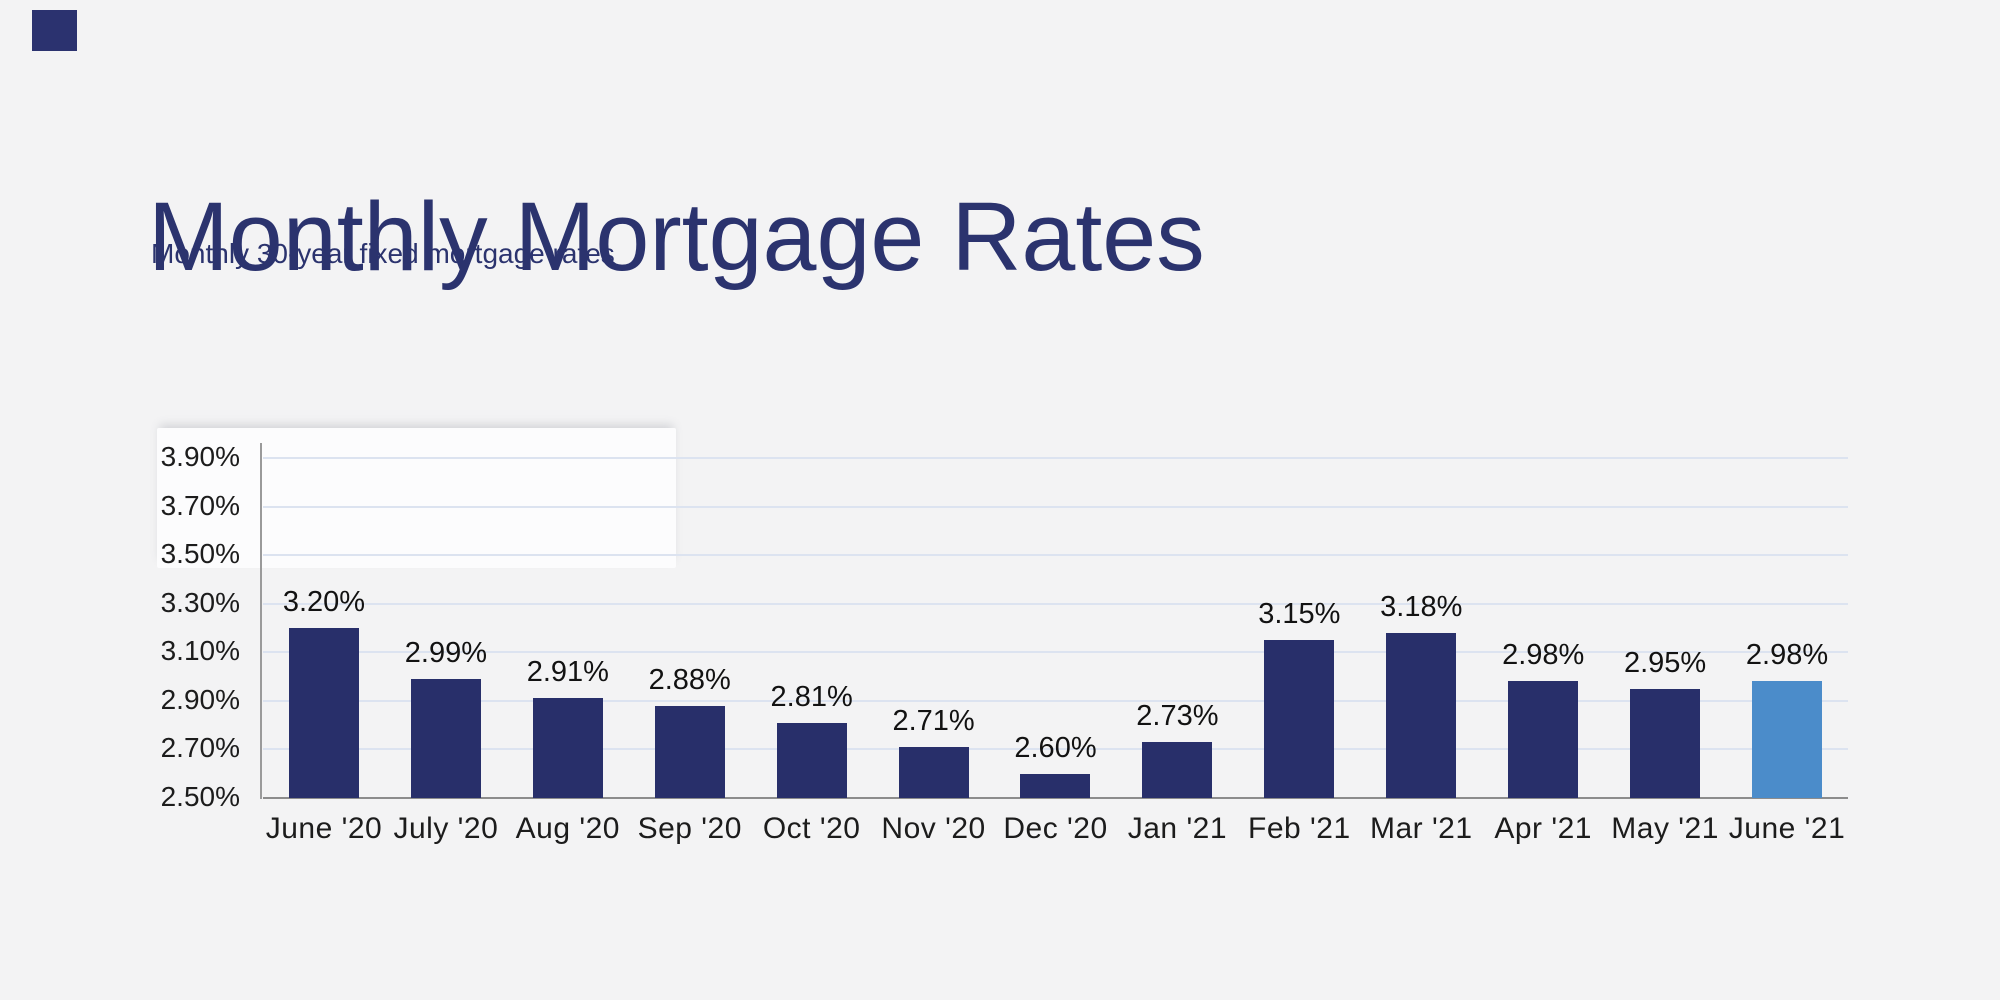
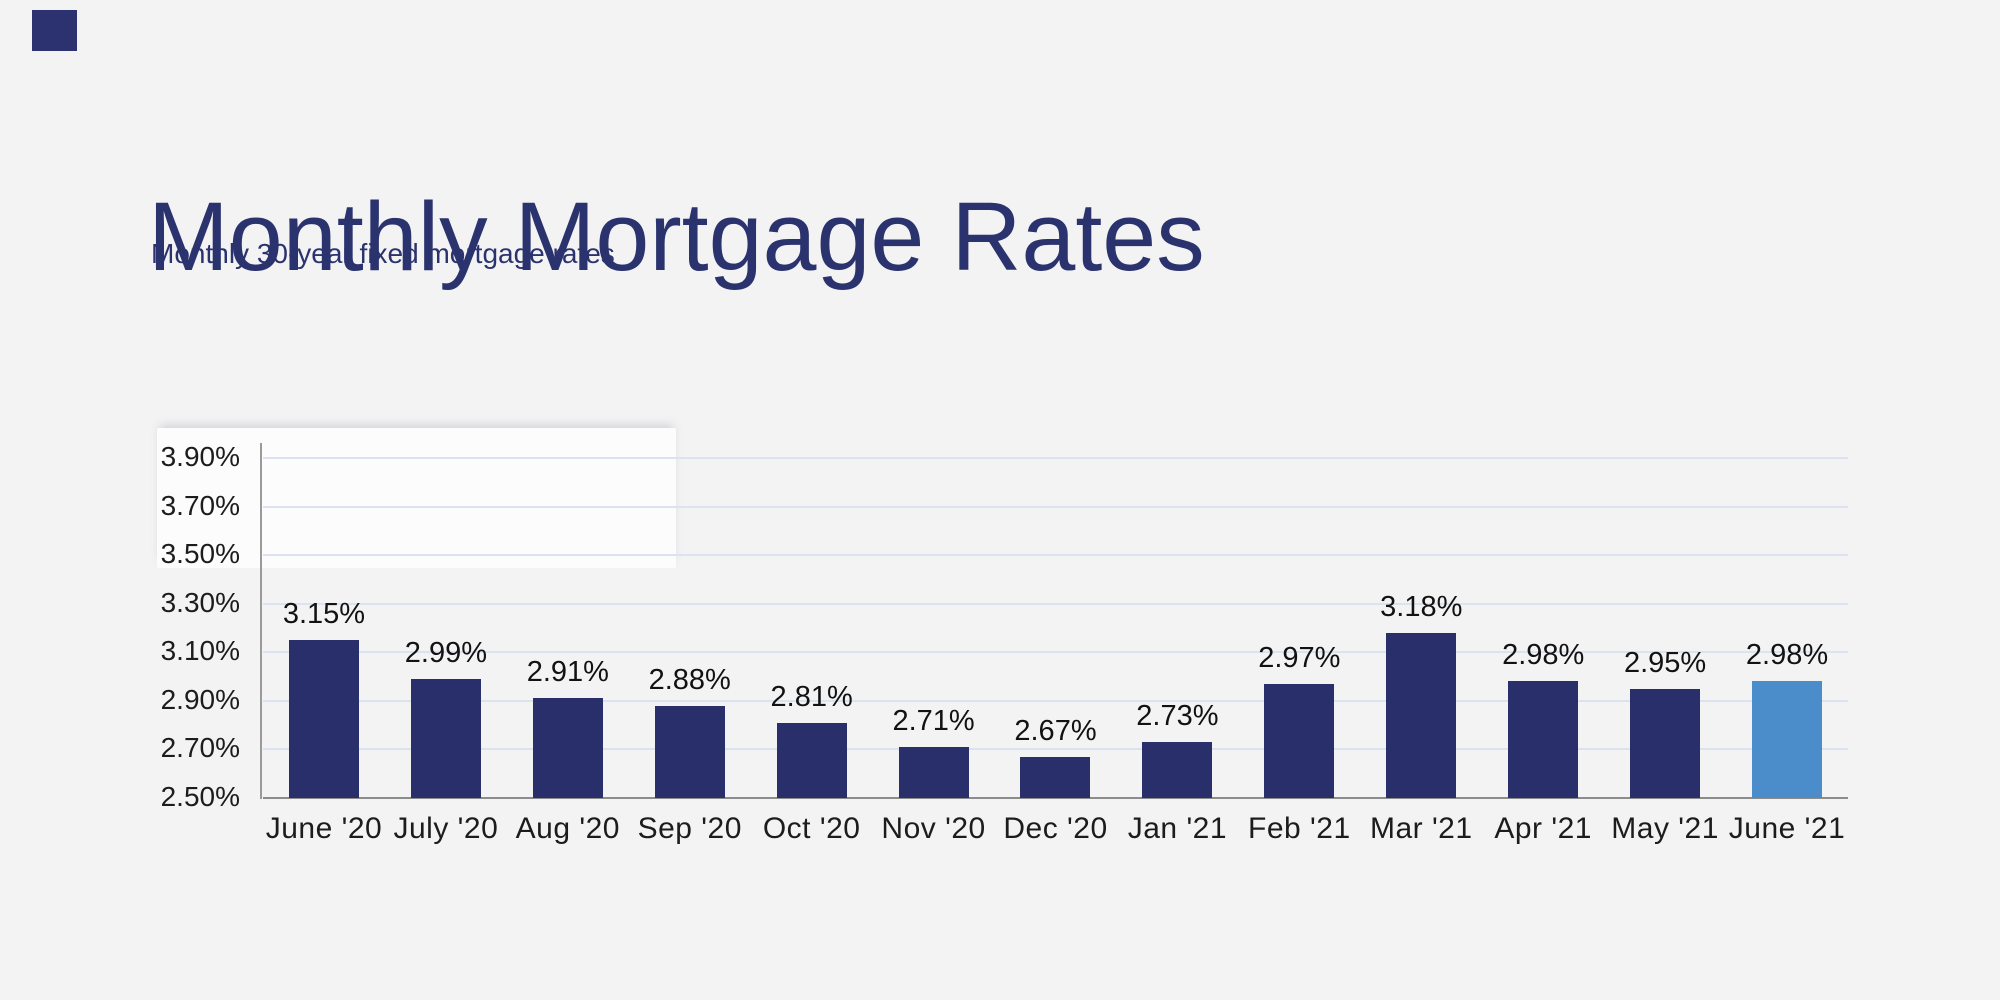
June '20: 3.20% -> 3.15%
Dec '20: 2.60% -> 2.67%
Feb '21: 3.15% -> 2.97%
